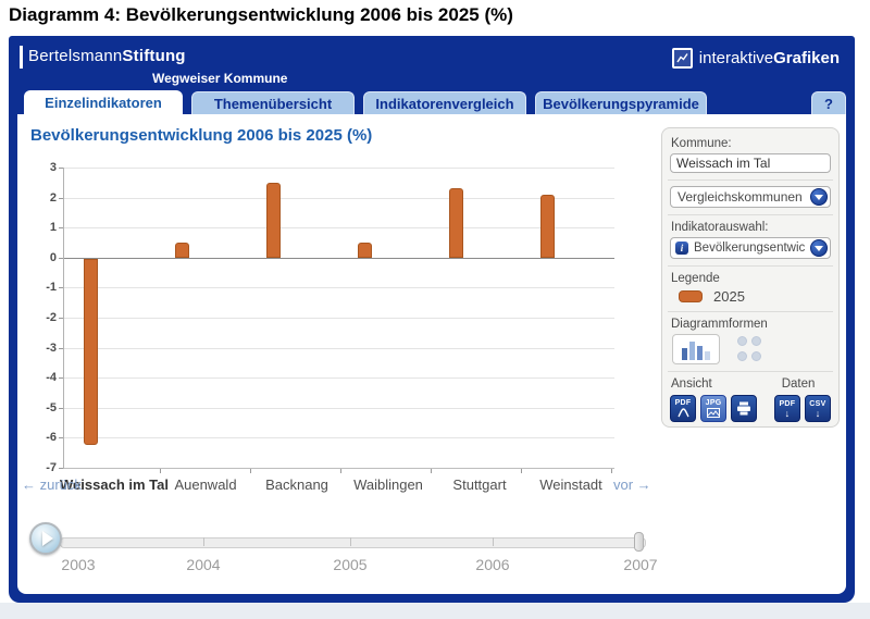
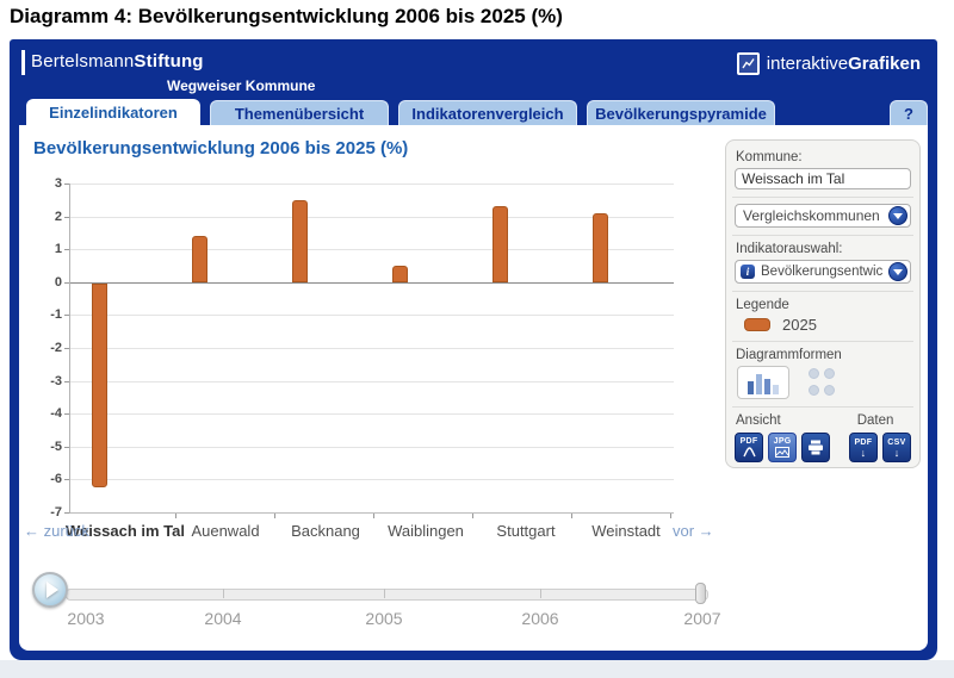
Auenwald: 0.5 -> 1.4
